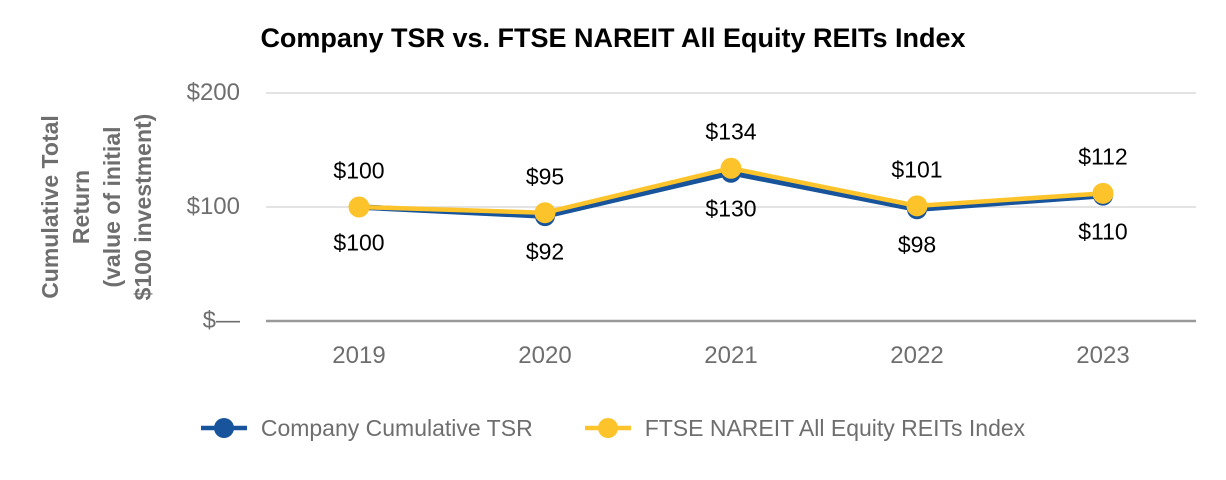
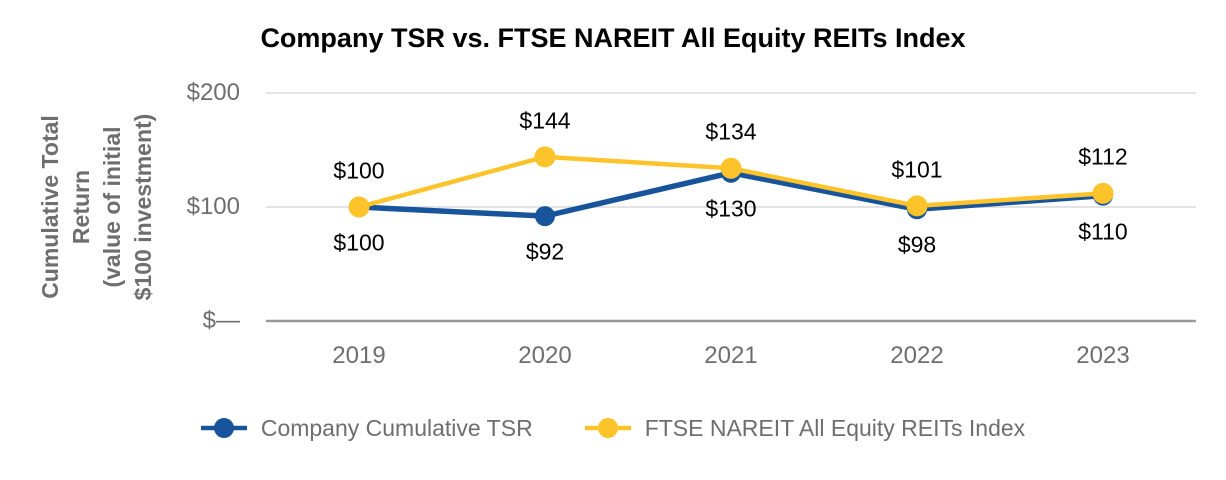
FTSE NAREIT All Equity REITs Index/2020: $95 -> $144
